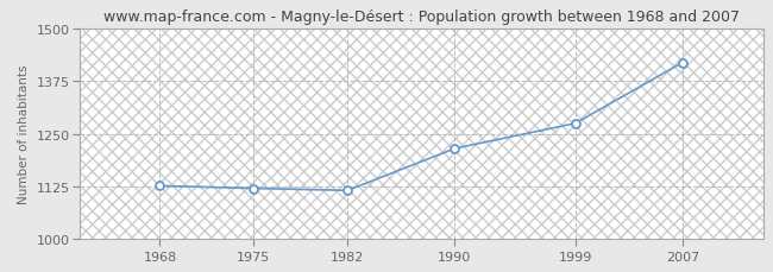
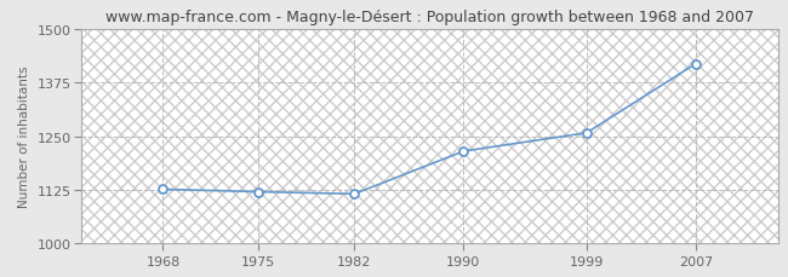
1999: 1275 -> 1258
